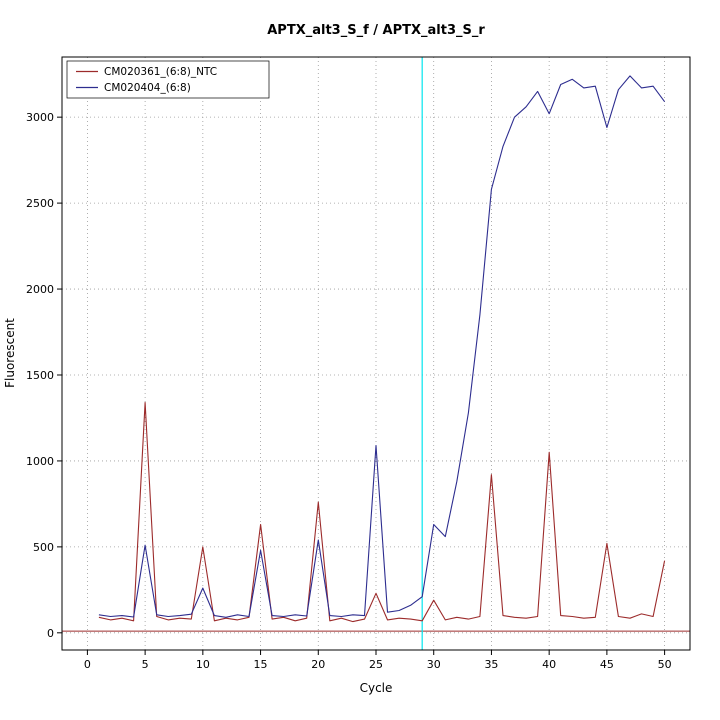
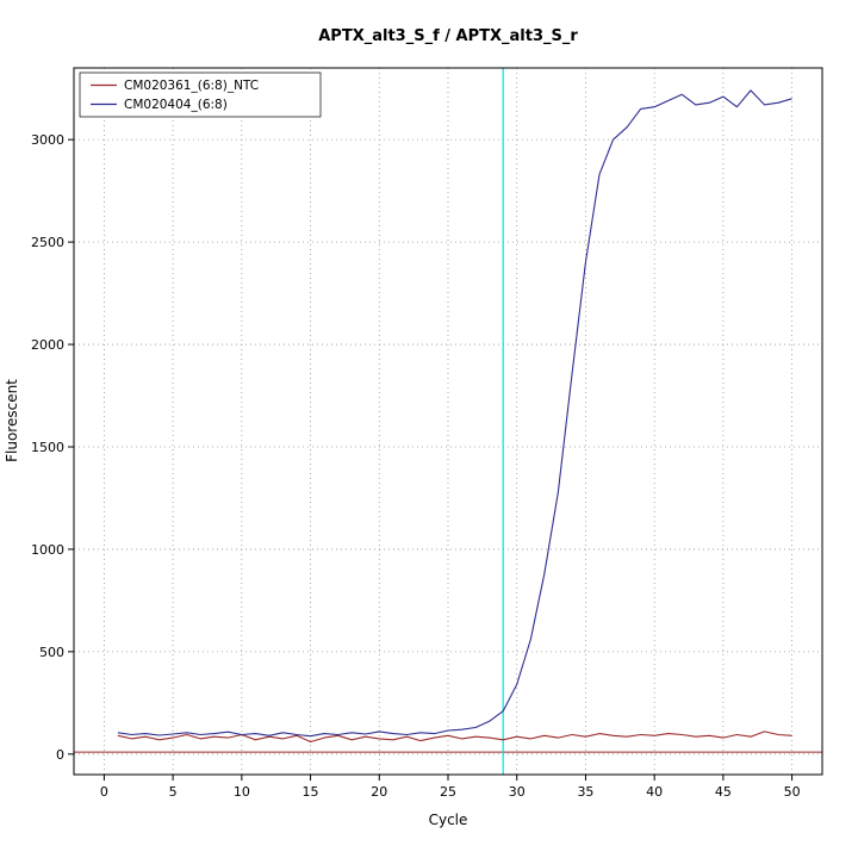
CM020361_(6:8)_NTC/5: 1340 -> 80
CM020404_(6:8)/5: 510 -> 100
CM020361_(6:8)_NTC/10: 500 -> 100
CM020404_(6:8)/10: 260 -> 100
CM020361_(6:8)_NTC/15: 630 -> 60
CM020404_(6:8)/15: 480 -> 90
CM020361_(6:8)_NTC/20: 760 -> 80
CM020404_(6:8)/20: 540 -> 110
CM020361_(6:8)_NTC/25: 230 -> 90
CM020404_(6:8)/25: 1090 -> 120
CM020361_(6:8)_NTC/30: 190 -> 80
CM020404_(6:8)/30: 630 -> 340
CM020361_(6:8)_NTC/35: 920 -> 80
CM020404_(6:8)/35: 2580 -> 2400
CM020361_(6:8)_NTC/40: 1050 -> 90
CM020404_(6:8)/40: 3020 -> 3160
CM020361_(6:8)_NTC/45: 520 -> 80
CM020404_(6:8)/45: 2940 -> 3210
CM020361_(6:8)_NTC/50: 420 -> 90
CM020404_(6:8)/50: 3090 -> 3200
